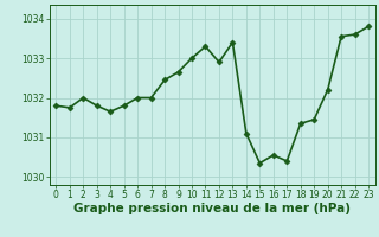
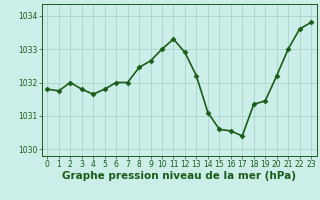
13: 1033.40 -> 1032.20
15: 1030.35 -> 1030.60
21: 1033.55 -> 1033.00
